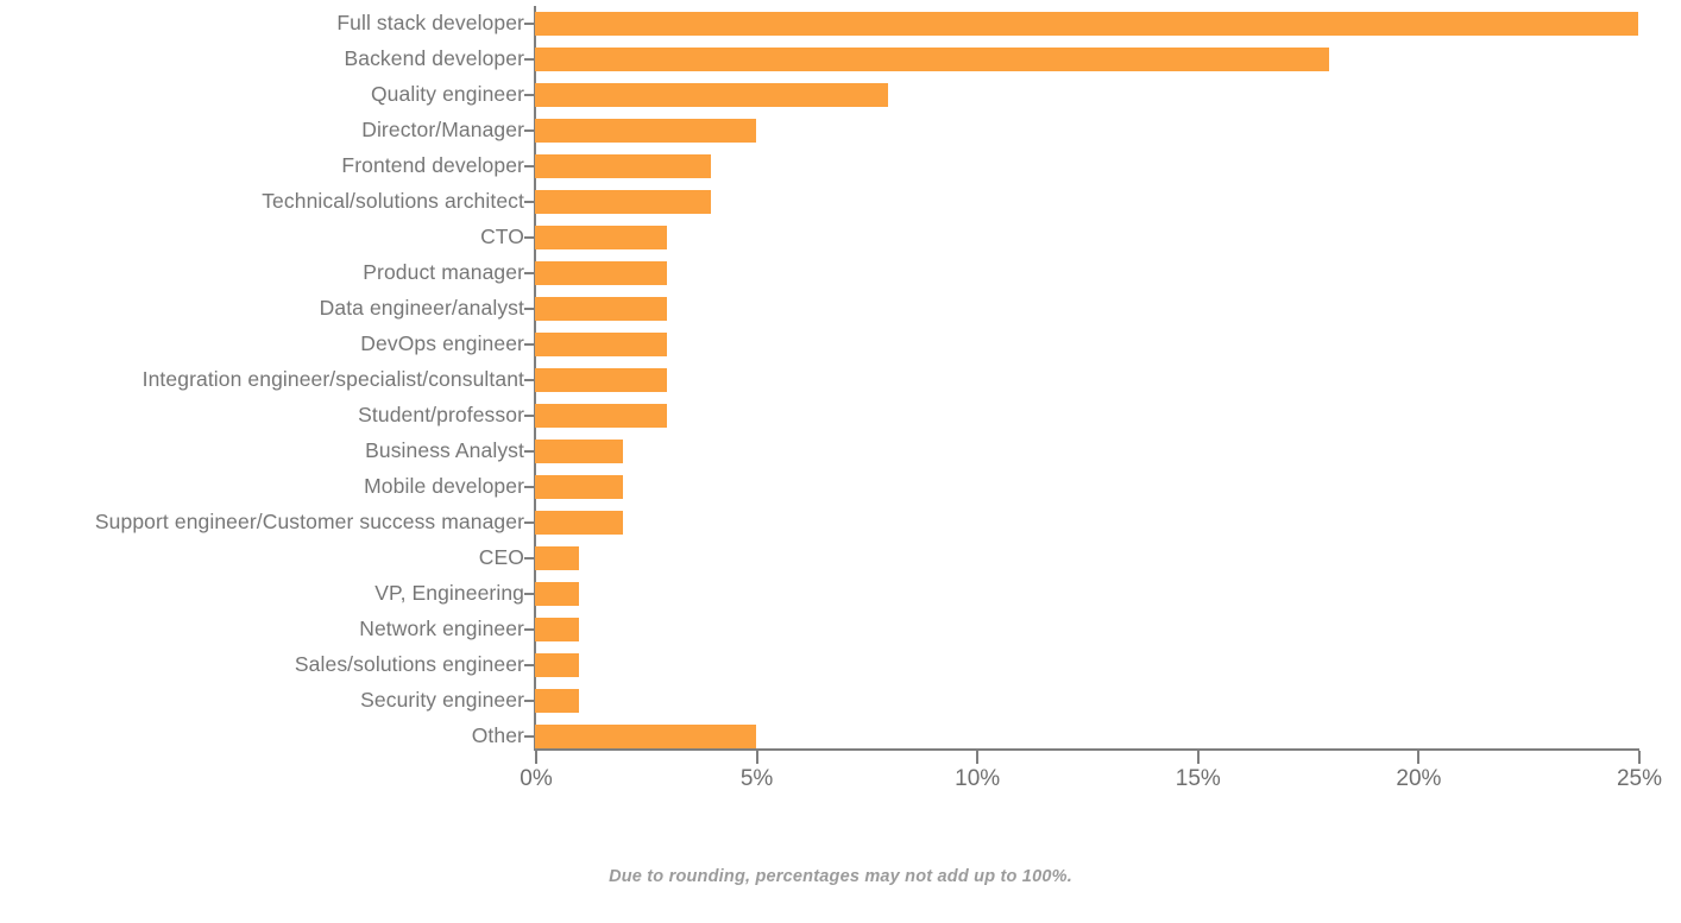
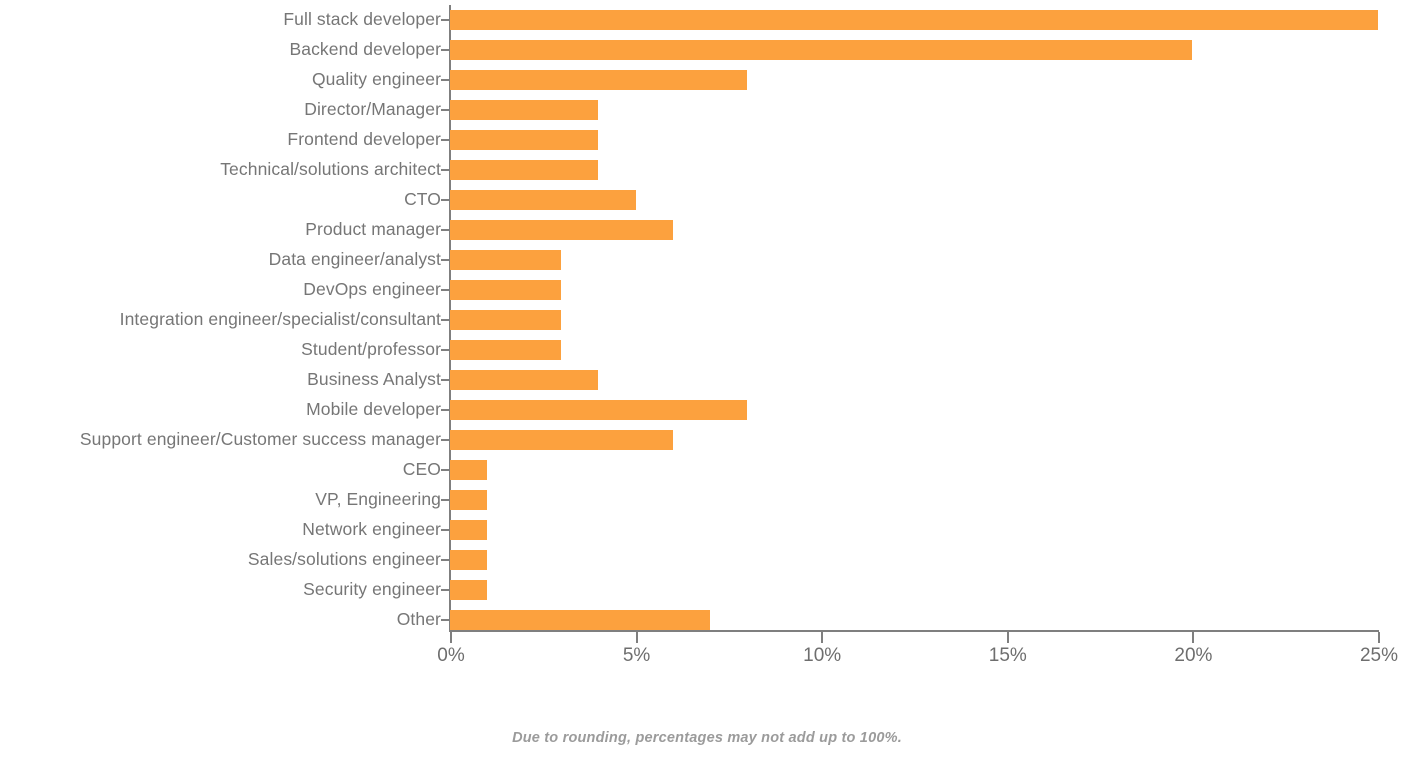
Backend developer: 18% -> 20%
Director/Manager: 5% -> 4%
CTO: 3% -> 5%
Product manager: 3% -> 6%
Business Analyst: 2% -> 4%
Mobile developer: 2% -> 8%
Support engineer/Customer success manager: 2% -> 6%
Other: 5% -> 7%
